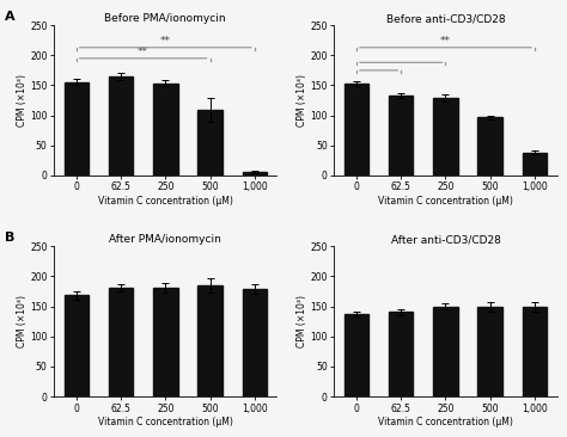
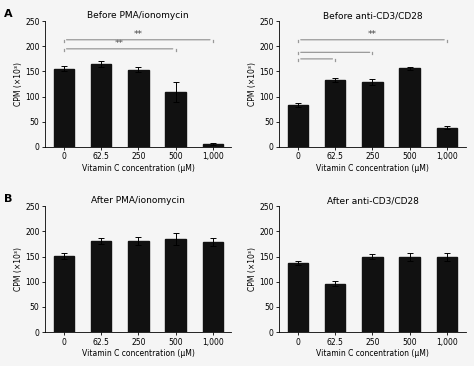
Before anti-CD3/CD28/0: 152 -> 84
Before anti-CD3/CD28/500: 97 -> 156
After PMA/ionomycin/0: 168 -> 152
After anti-CD3/CD28/62.5: 141 -> 96
